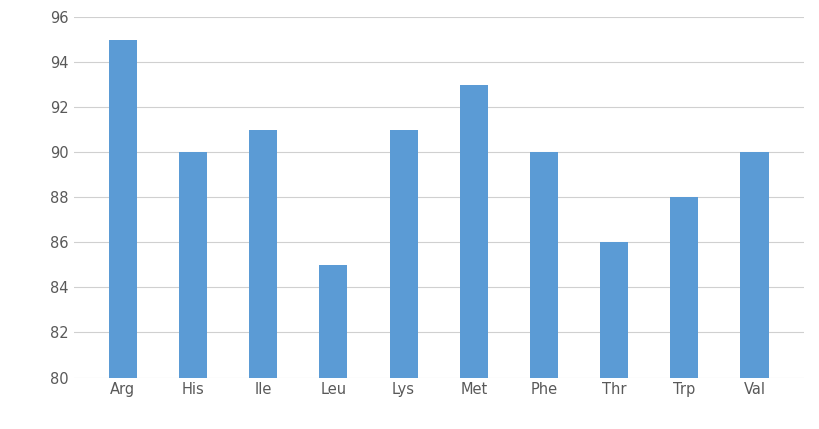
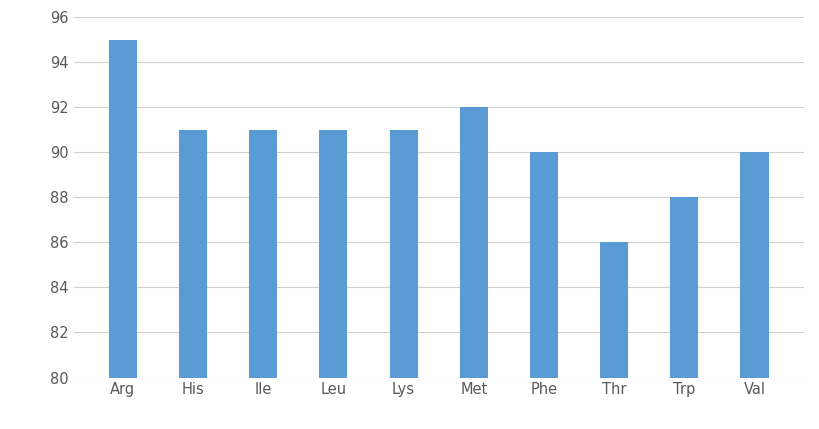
His: 90 -> 91
Leu: 85 -> 91
Met: 93 -> 92
